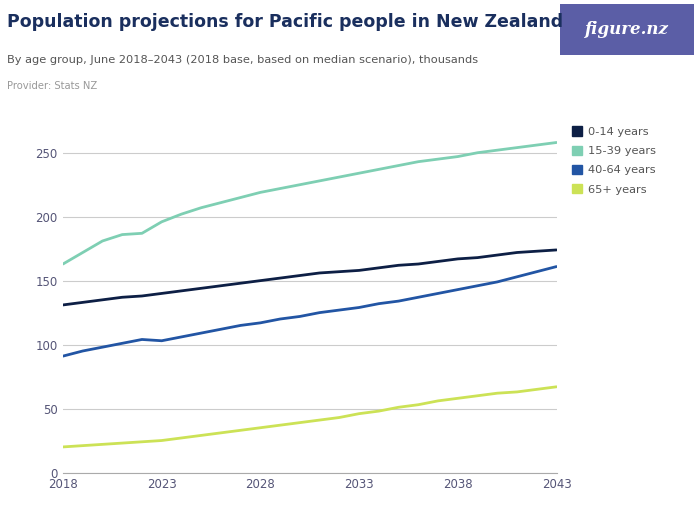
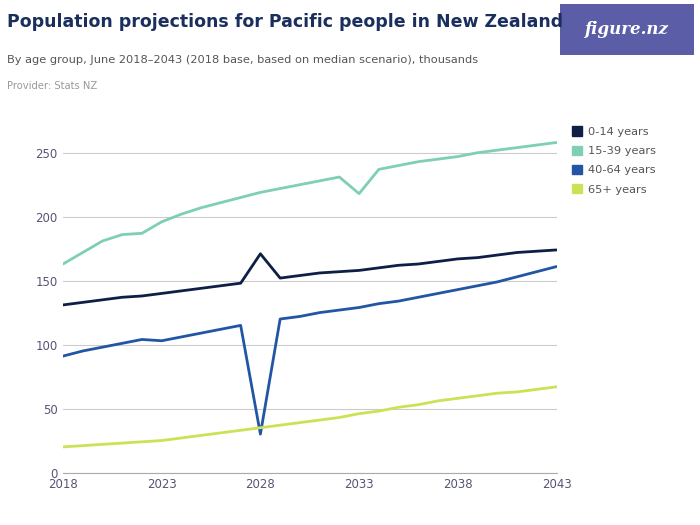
0-14 years/2028: 150 -> 171
40-64 years/2028: 117 -> 30
15-39 years/2033: 234 -> 218
